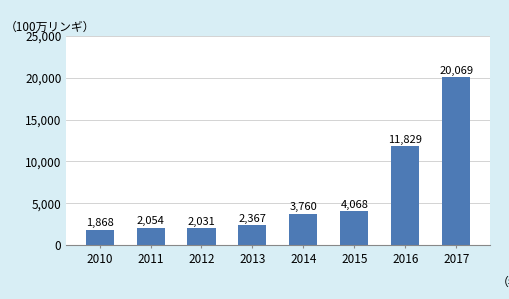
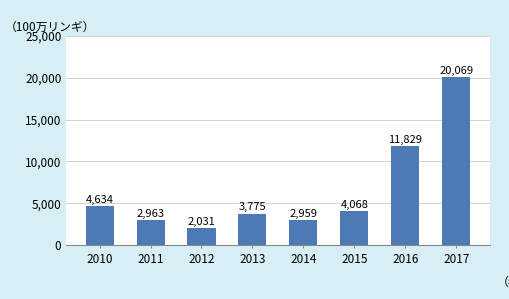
2010: 1,868 -> 4,634
2011: 2,054 -> 2,963
2013: 2,367 -> 3,775
2014: 3,760 -> 2,959
